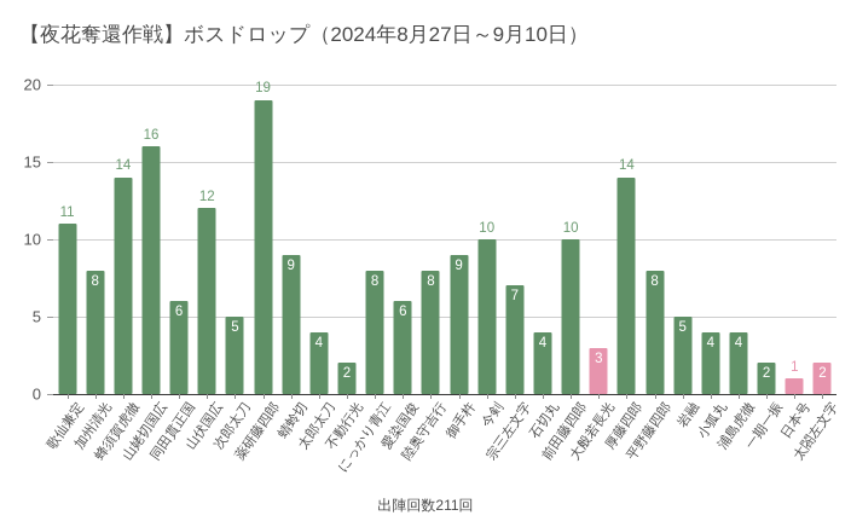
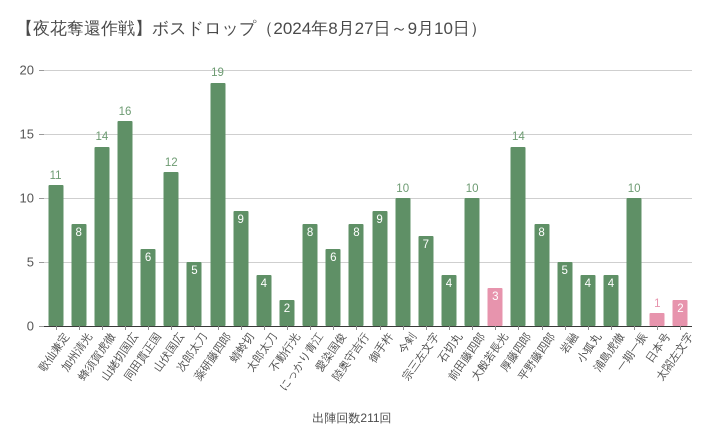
一期一振: 2 -> 10
